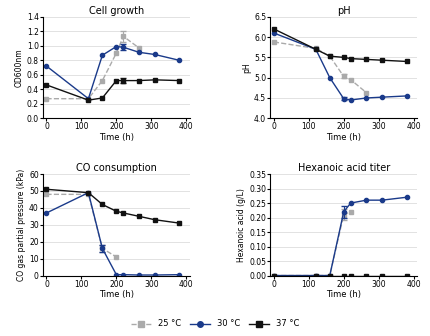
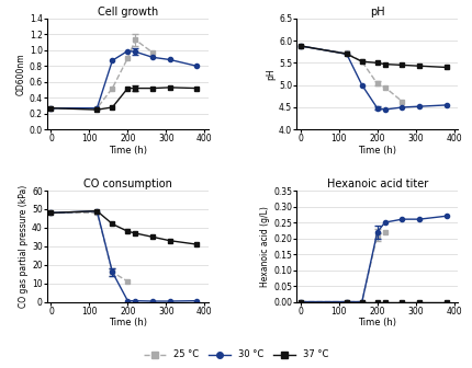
Cell growth/30 °C/0: 0.72 -> 0.27
Cell growth/37 °C/0: 0.46 -> 0.27
pH/30 °C/0: 6.10 -> 5.88
pH/37 °C/0: 6.20 -> 5.88
CO consumption/30 °C/0: 37 -> 48
CO consumption/37 °C/0: 51 -> 48
